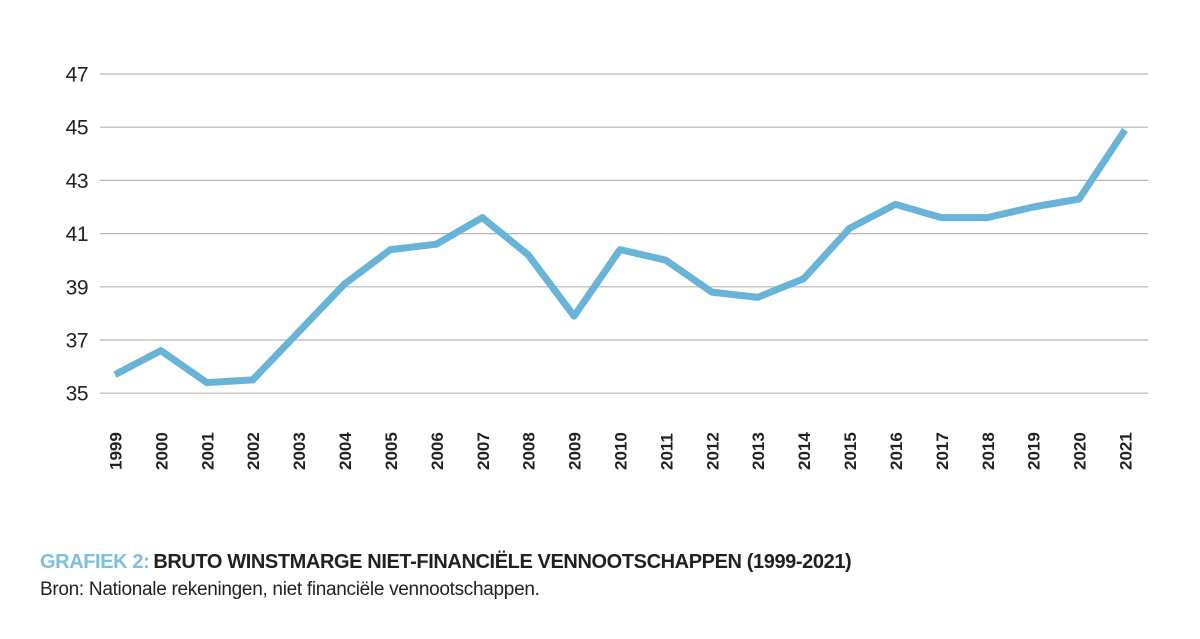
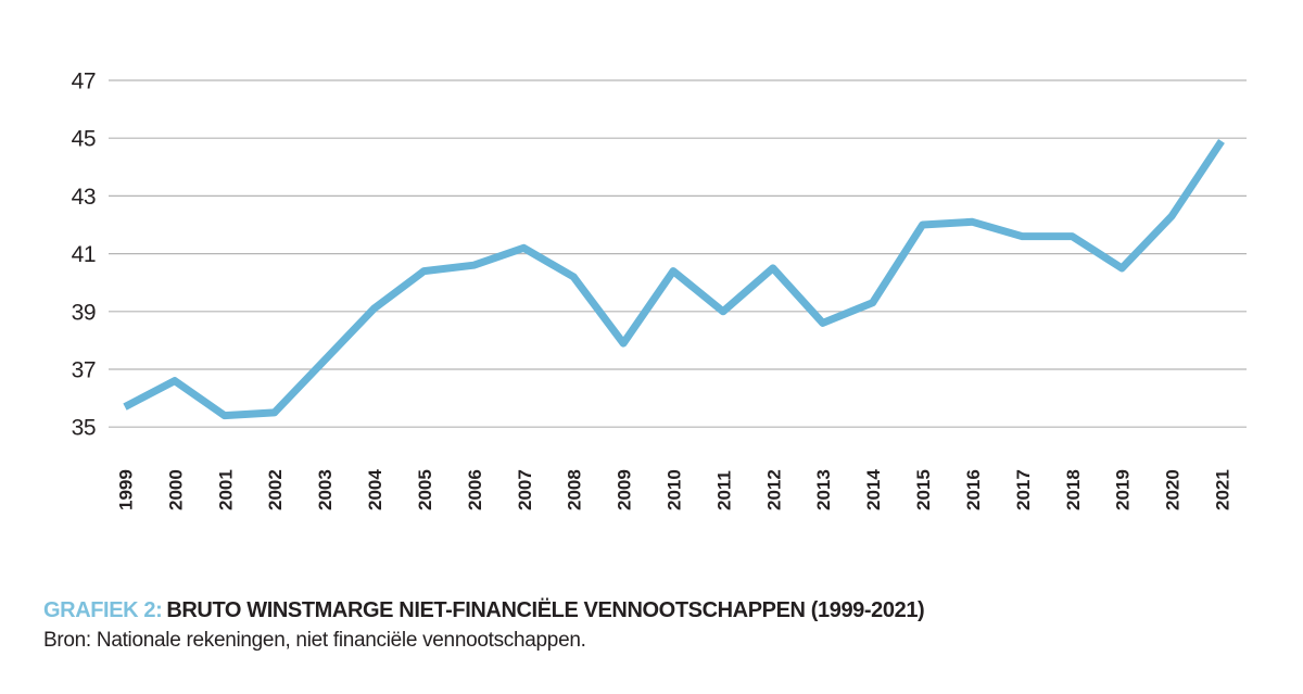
2007: 41.6 -> 41.2
2011: 40.0 -> 39.0
2012: 38.8 -> 40.5
2015: 41.2 -> 42.0
2019: 42.0 -> 40.5
